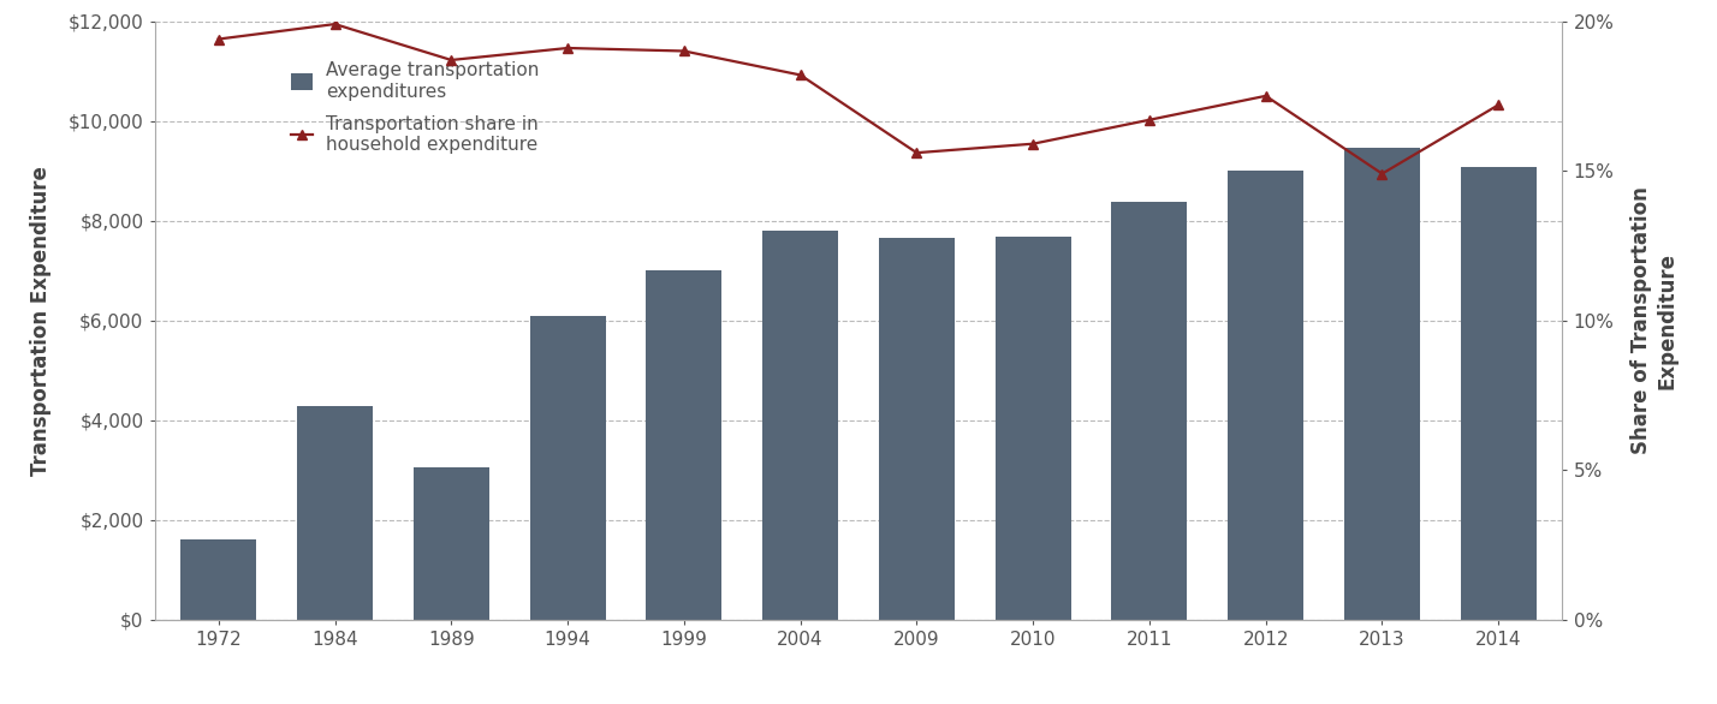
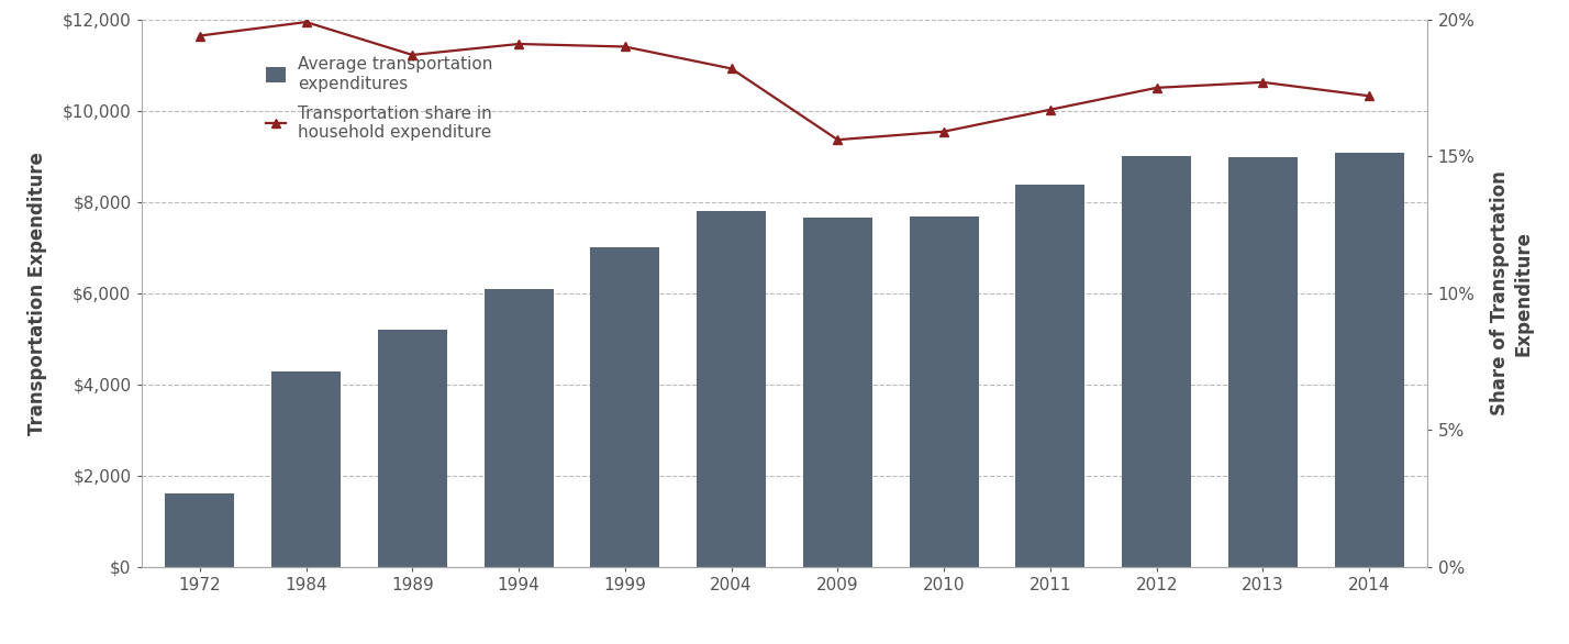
Average transportation expenditures/1989: $3,050 -> $5,210
Average transportation expenditures/2013: $9,450 -> $8,970
Transportation share in household expenditure/2013: 14.9% -> 17.7%
